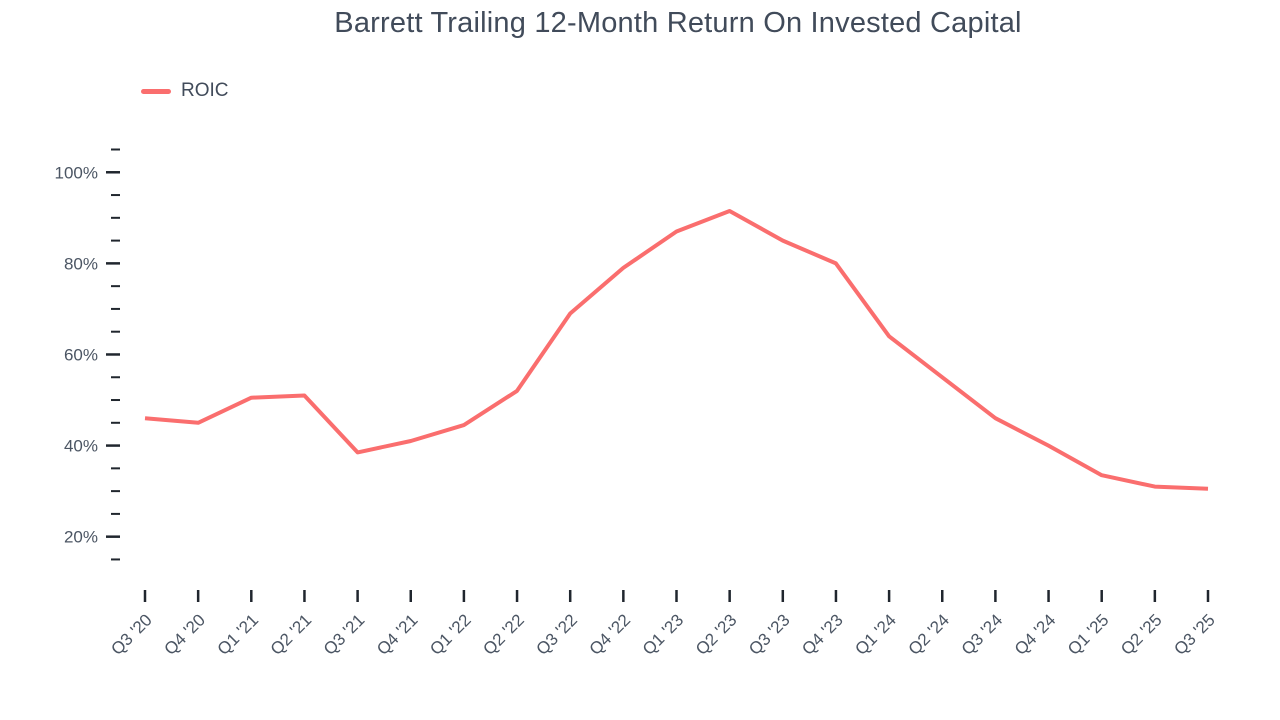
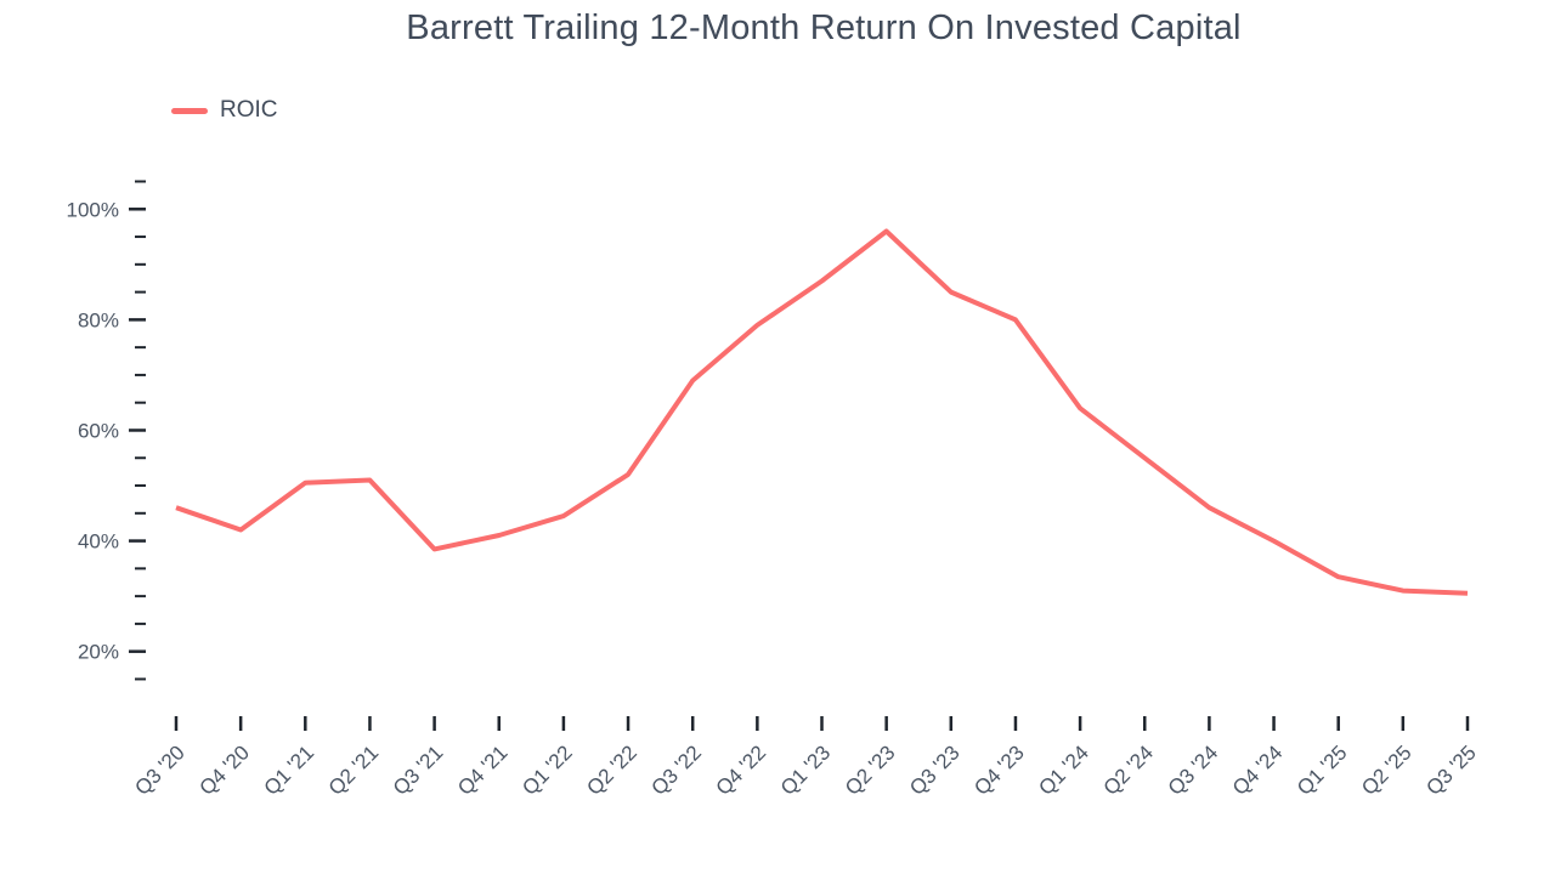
Q4 '20: 45% -> 42%
Q2 '23: 92% -> 96%
